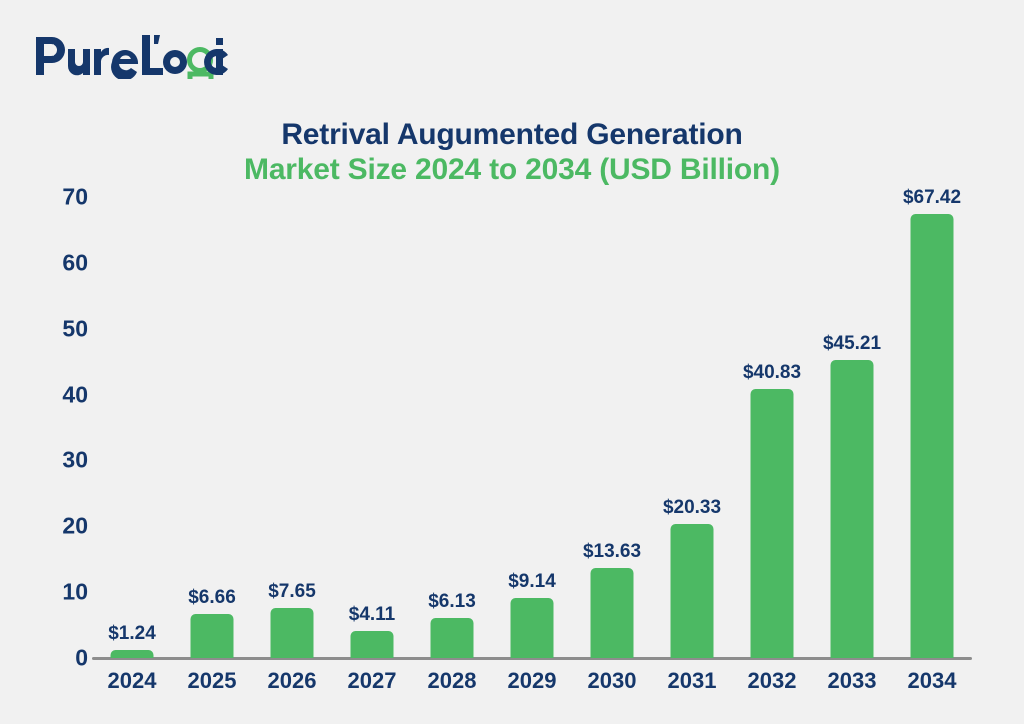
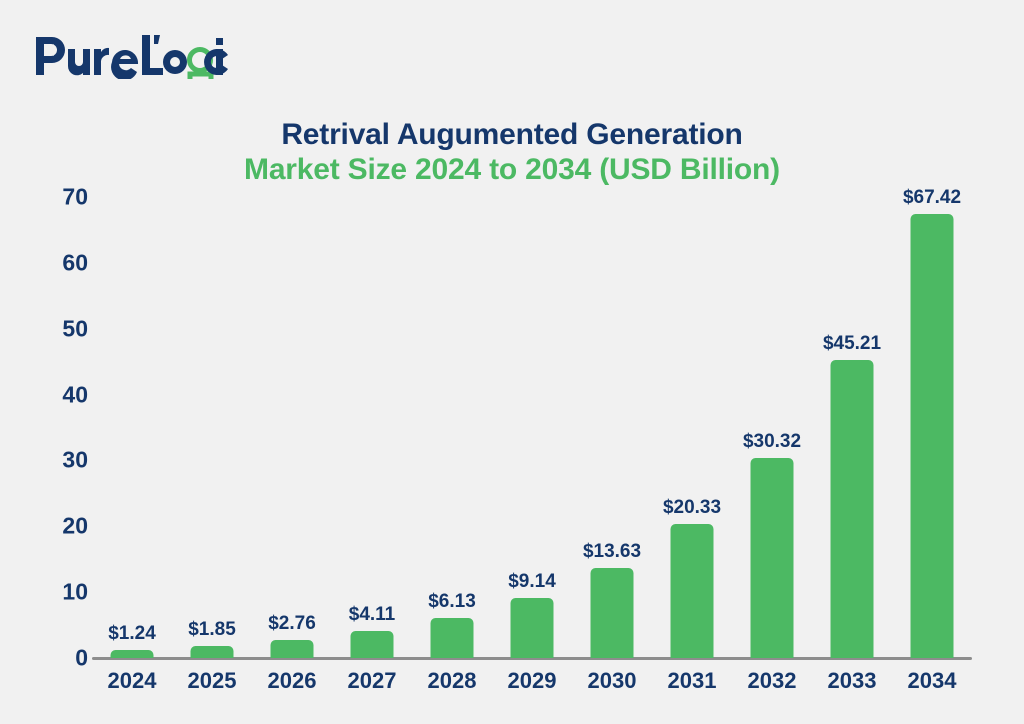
2025: $6.66 -> $1.85
2026: $7.65 -> $2.76
2032: $40.83 -> $30.32
